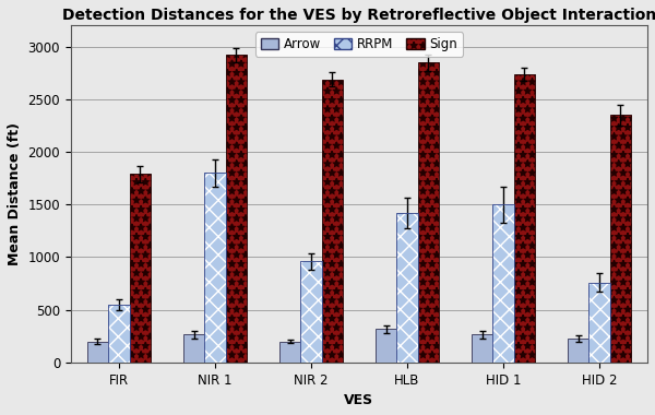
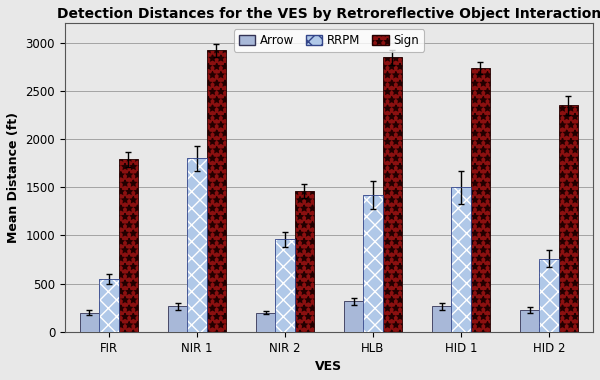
Sign/NIR 2: 2690 -> 1460
